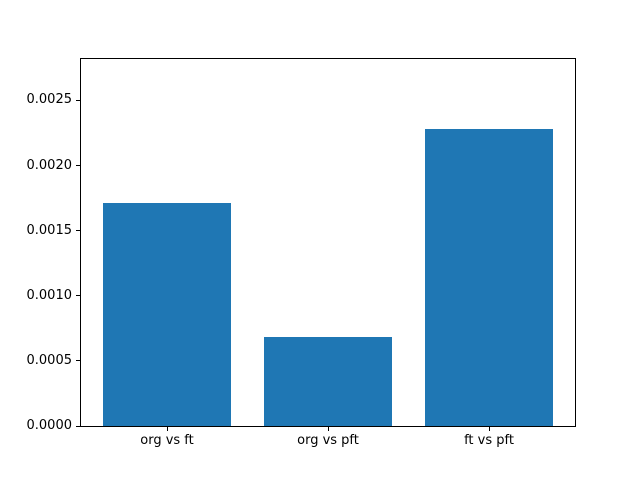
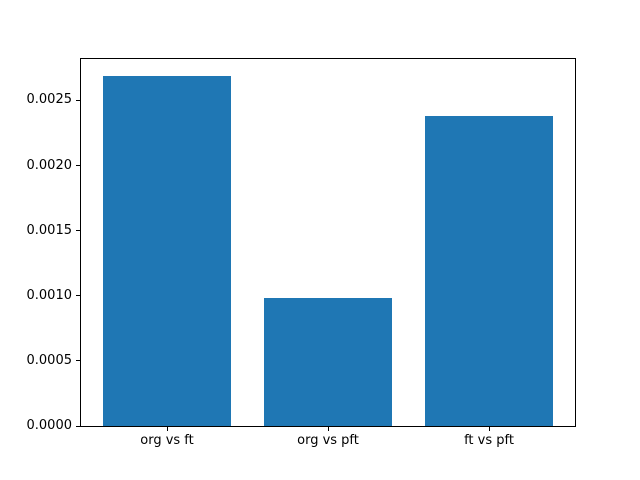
org vs ft: 0.00171 -> 0.00269
org vs pft: 0.00068 -> 0.00098
ft vs pft: 0.00228 -> 0.00238
